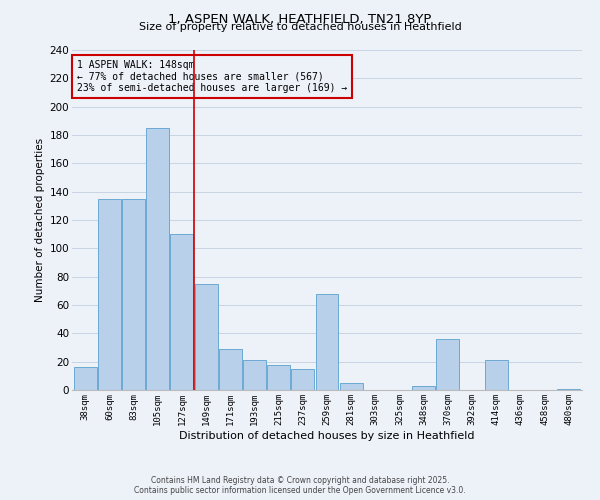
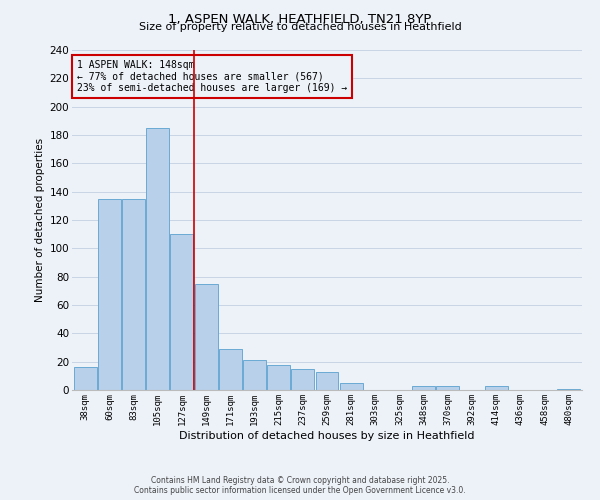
259sqm: 68 -> 13
370sqm: 36 -> 3
414sqm: 21 -> 3
